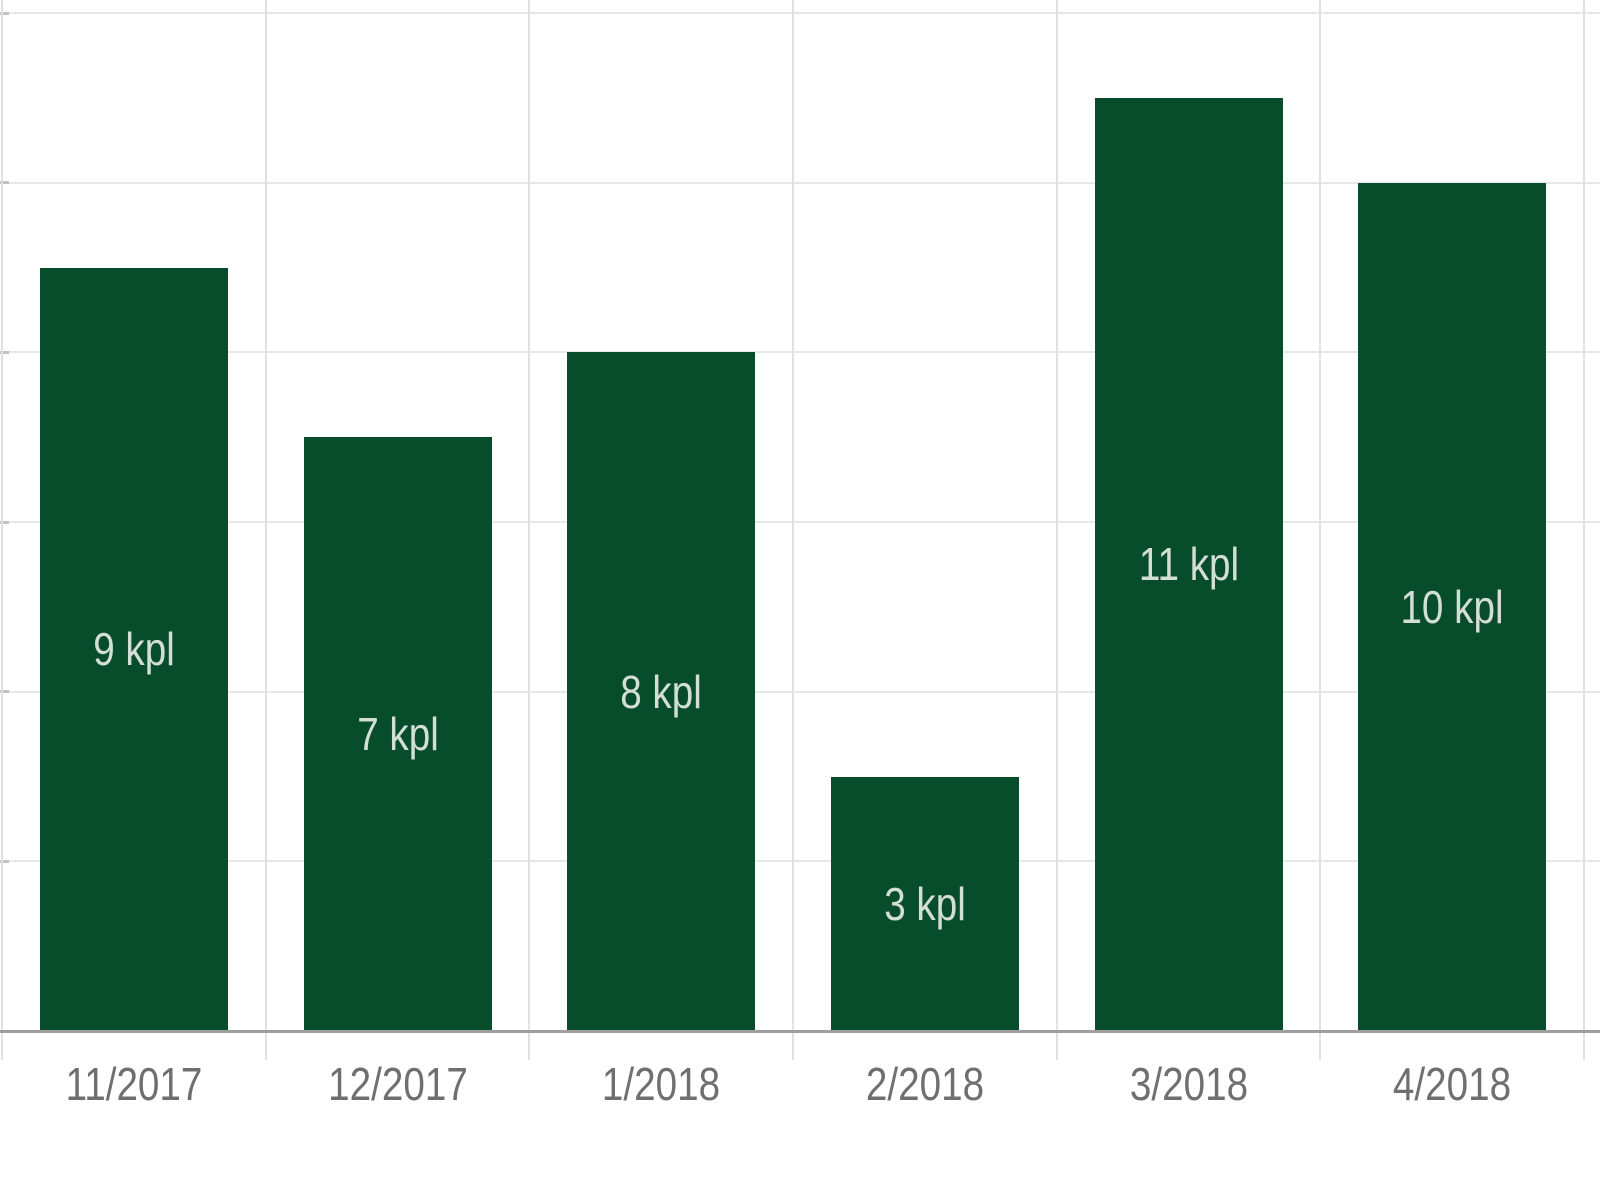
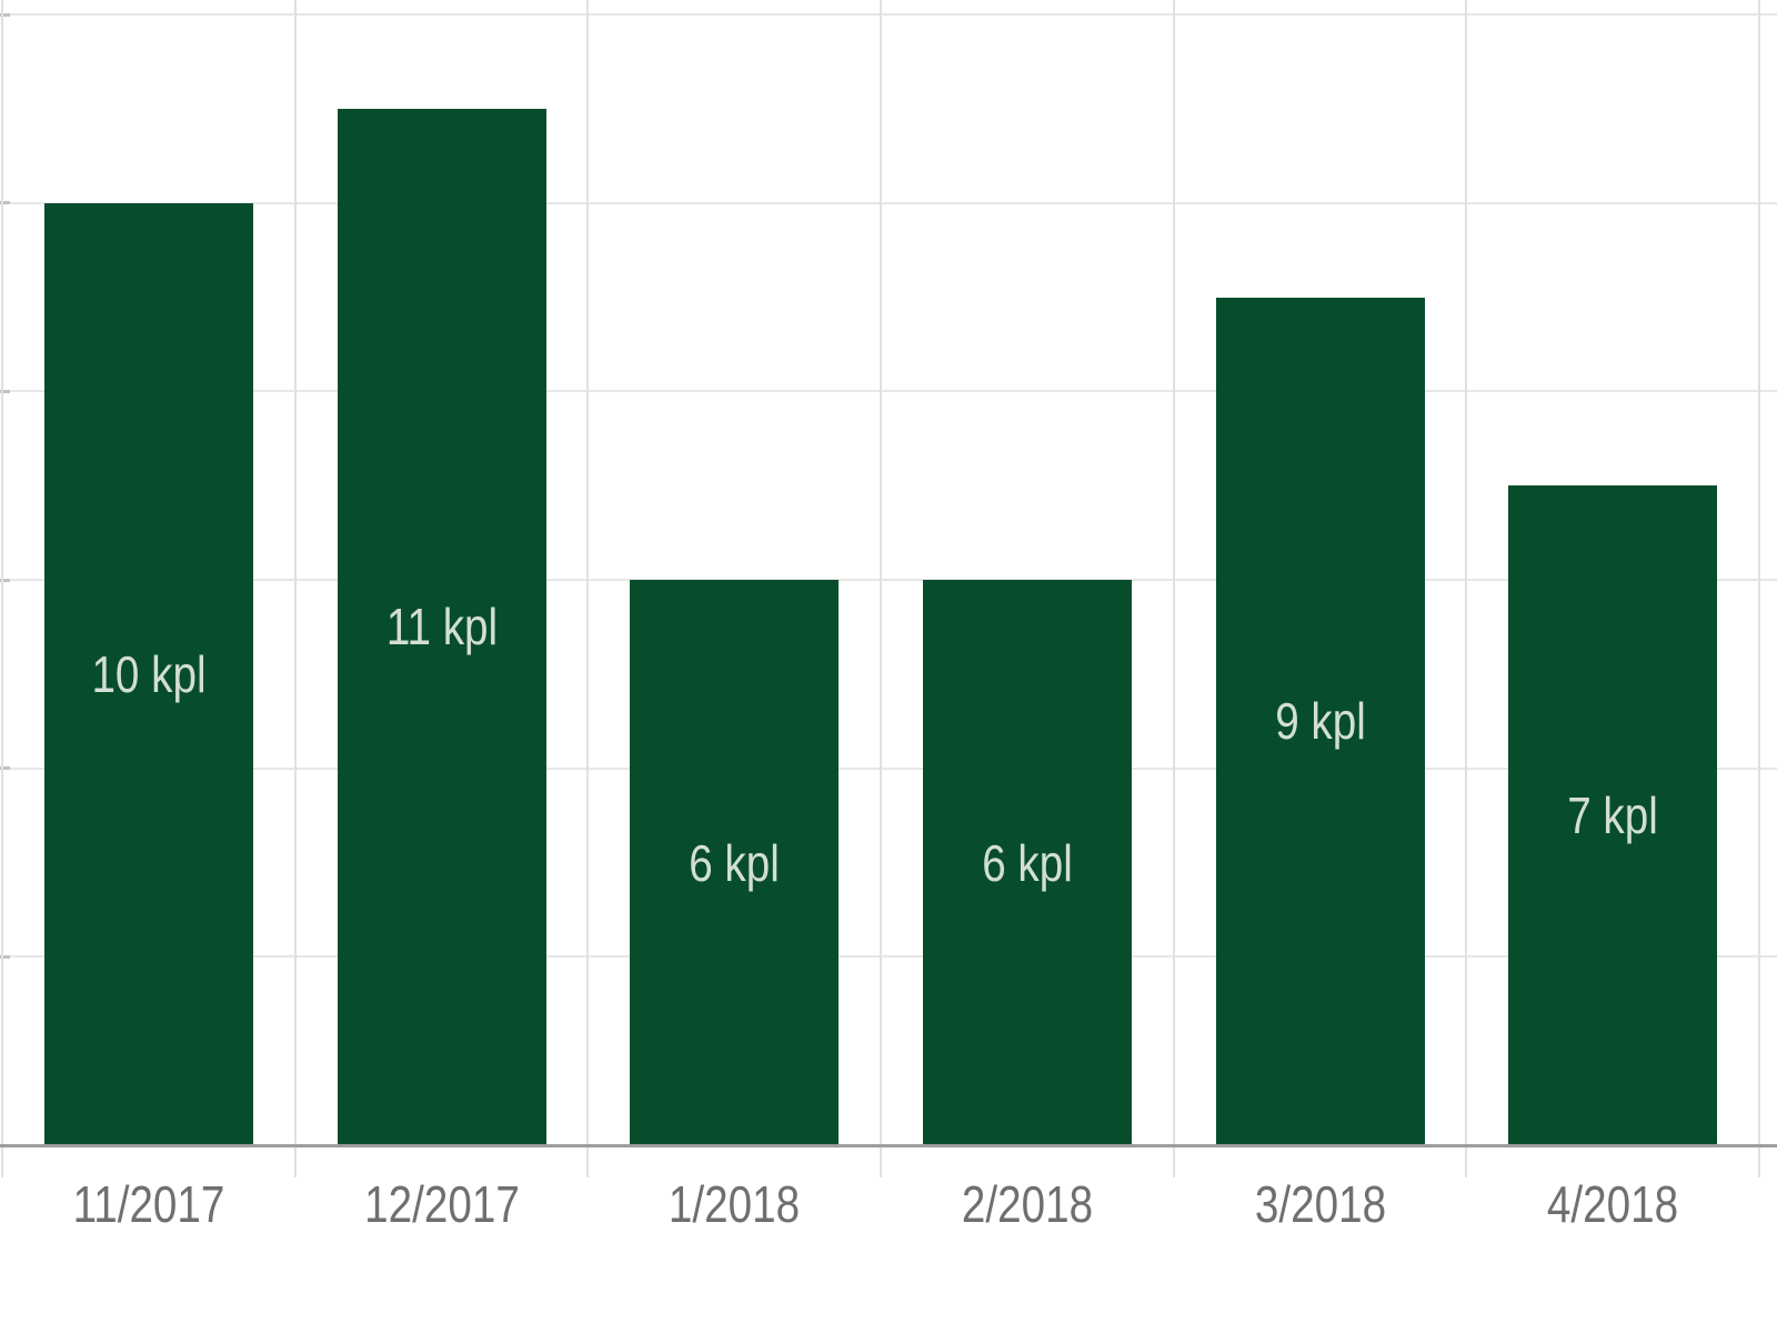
11/2017: 9 -> 10
12/2017: 7 -> 11
1/2018: 8 -> 6
2/2018: 3 -> 6
3/2018: 11 -> 9
4/2018: 10 -> 7
